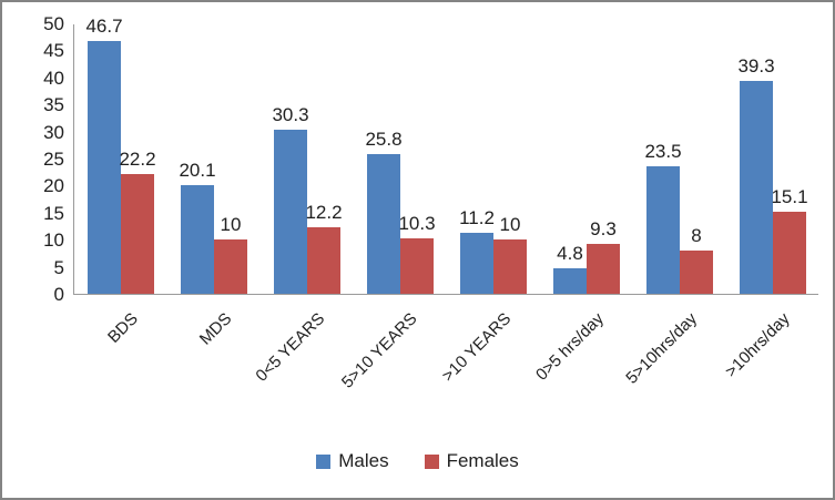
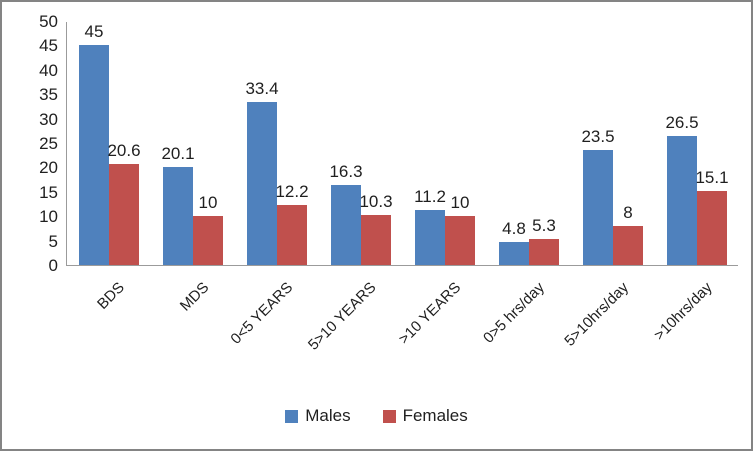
Males/BDS: 46.7 -> 45
Females/BDS: 22.2 -> 20.6
Males/0<5 YEARS: 30.3 -> 33.4
Males/5>10 YEARS: 25.8 -> 16.3
Females/0>5 hrs/day: 9.3 -> 5.3
Males/>10hrs/day: 39.3 -> 26.5
